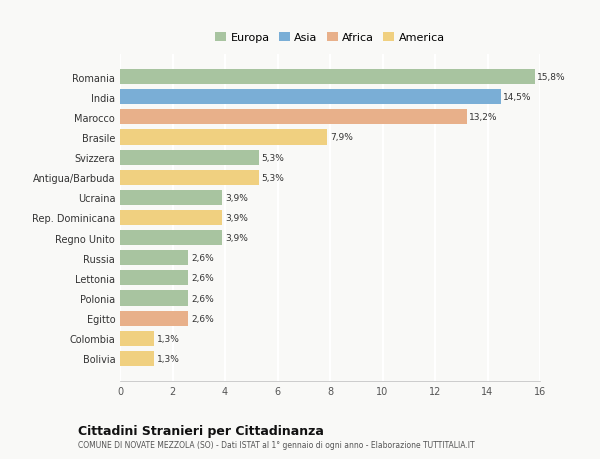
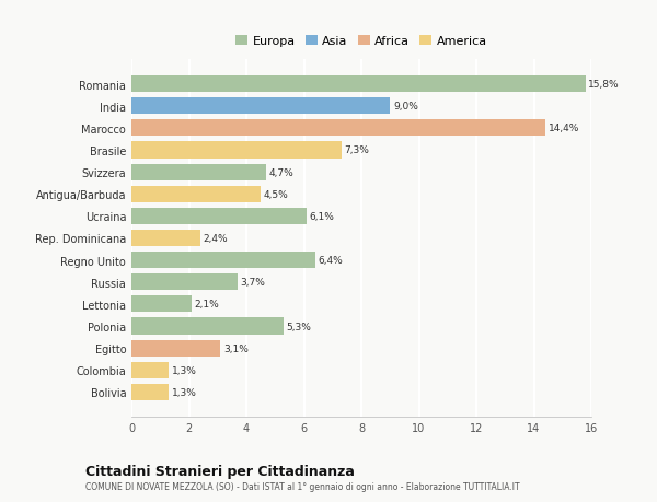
India: 14,5% -> 9,0%
Marocco: 13,2% -> 14,4%
Brasile: 7,9% -> 7,3%
Svizzera: 5,3% -> 4,7%
Antigua/Barbuda: 5,3% -> 4,5%
Ucraina: 3,9% -> 6,1%
Rep. Dominicana: 3,9% -> 2,4%
Regno Unito: 3,9% -> 6,4%
Russia: 2,6% -> 3,7%
Lettonia: 2,6% -> 2,1%
Polonia: 2,6% -> 5,3%
Egitto: 2,6% -> 3,1%
